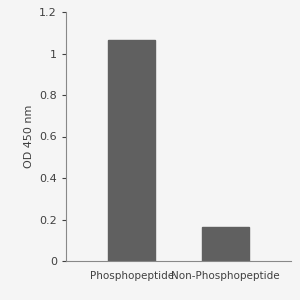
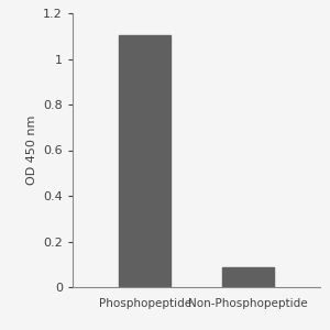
Phosphopeptide: 1.065 -> 1.105
Non-Phosphopeptide: 0.165 -> 0.085
